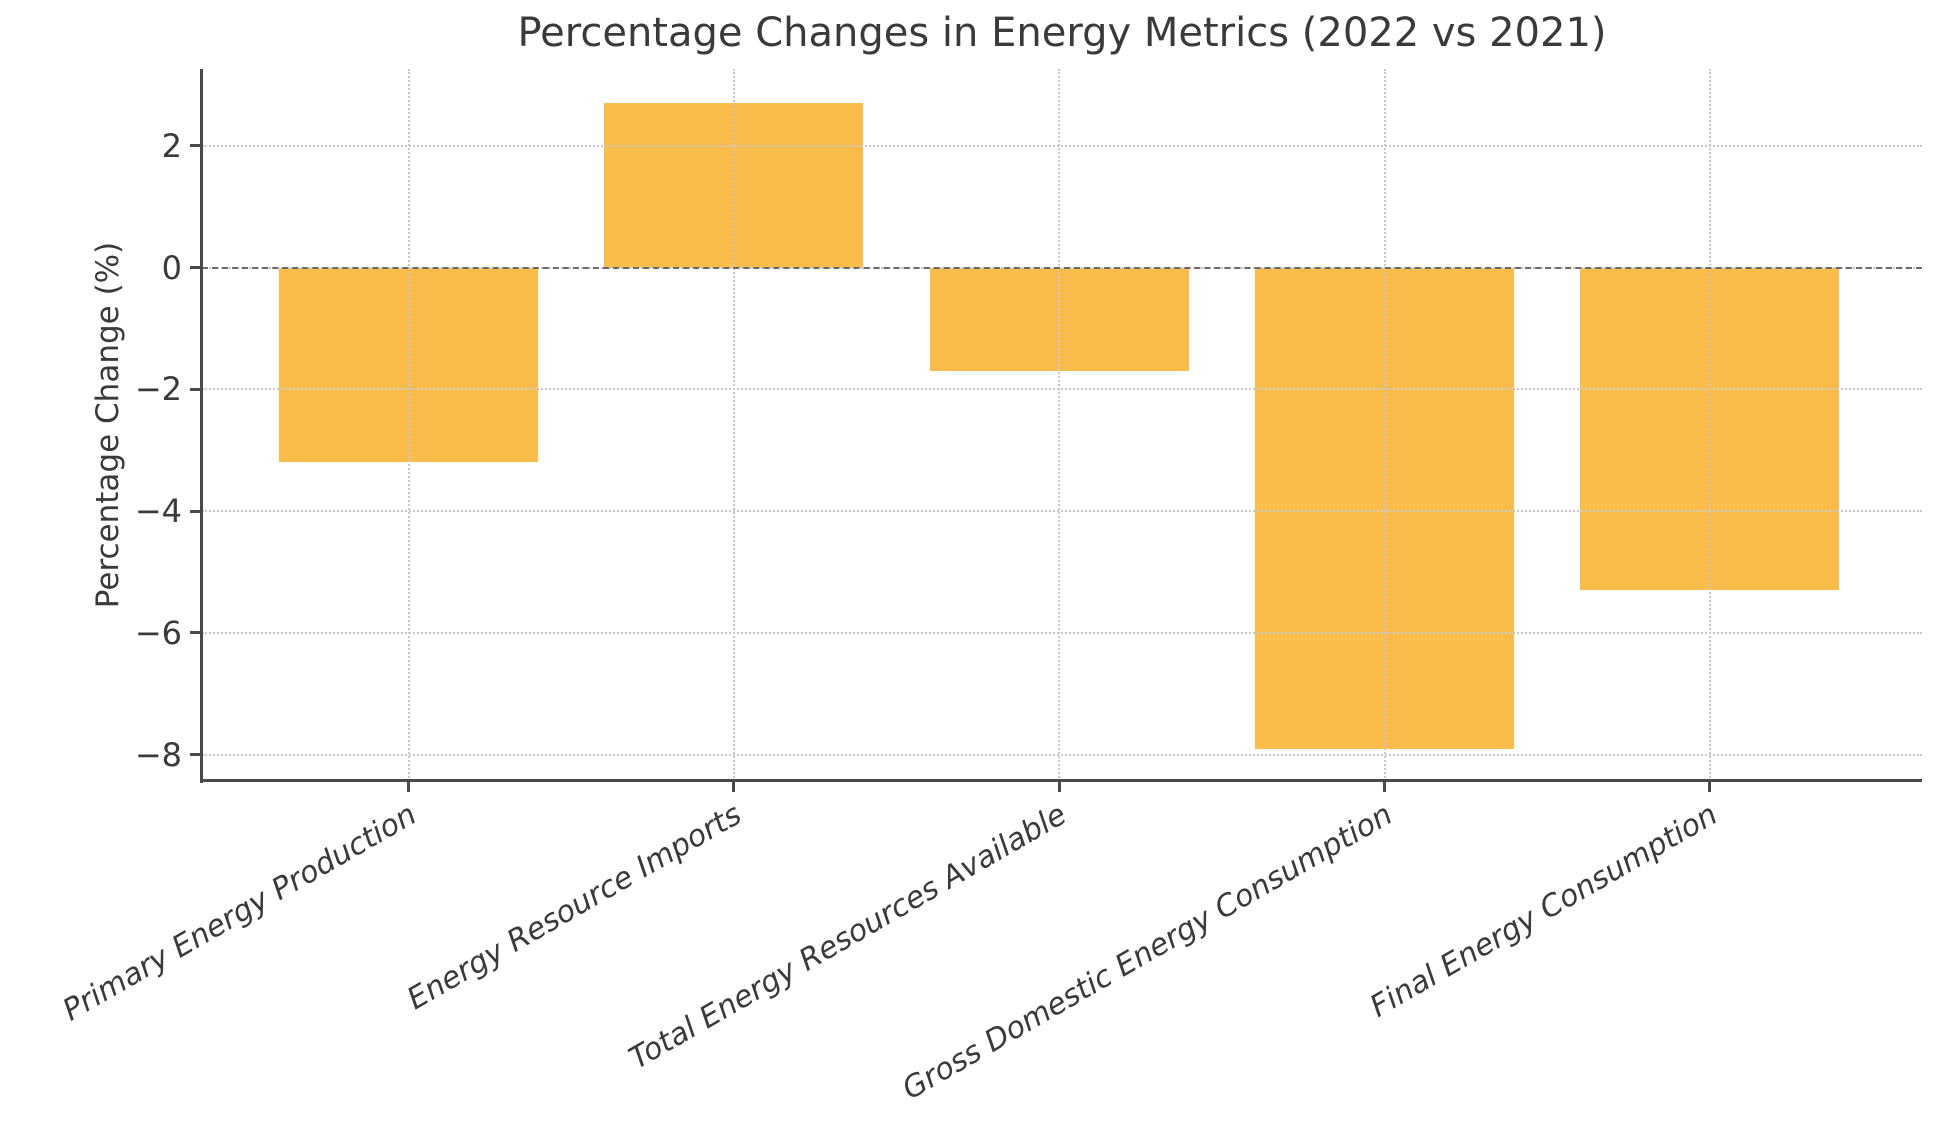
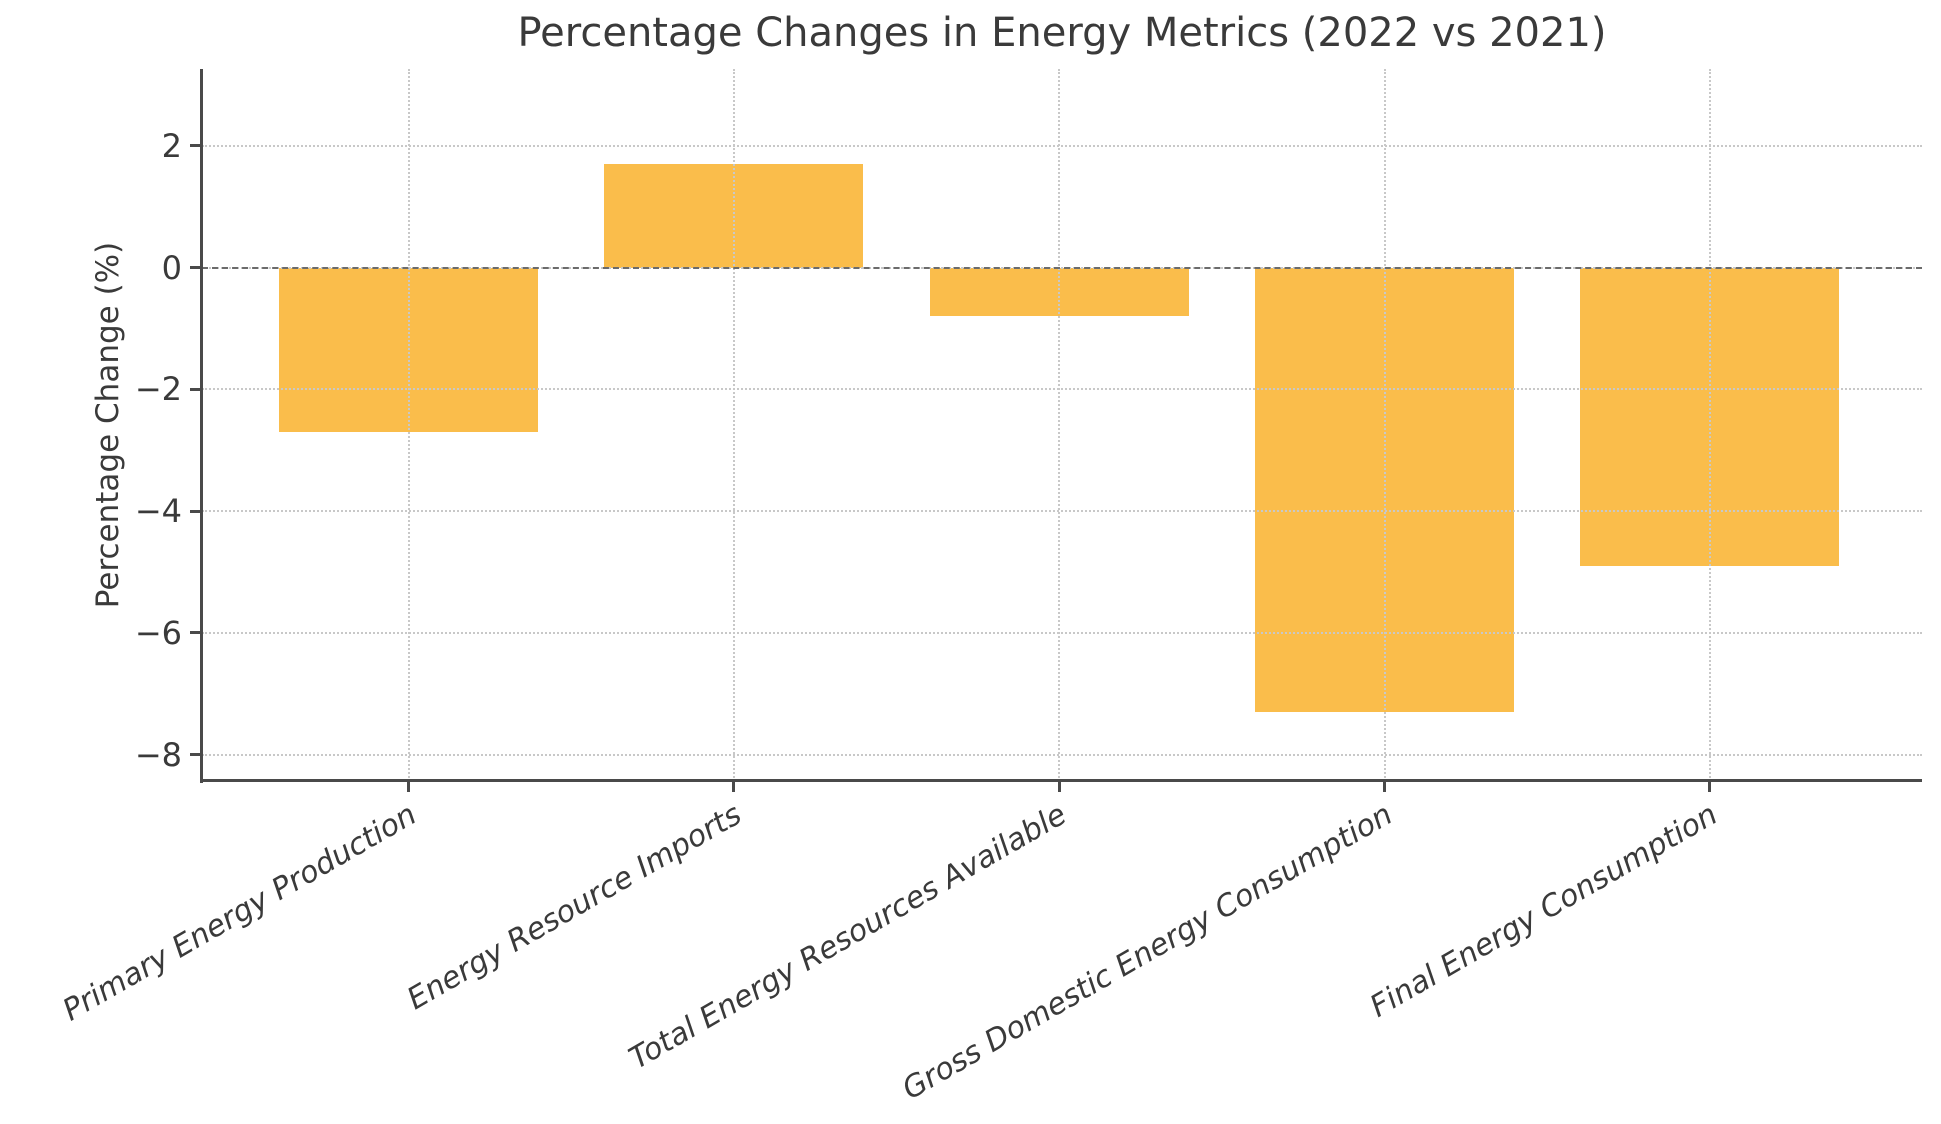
Primary Energy Production: -3.2 -> -2.7
Energy Resource Imports: 2.7 -> 1.7
Total Energy Resources Available: -1.7 -> -0.8
Gross Domestic Energy Consumption: -7.9 -> -7.3
Final Energy Consumption: -5.3 -> -4.9
